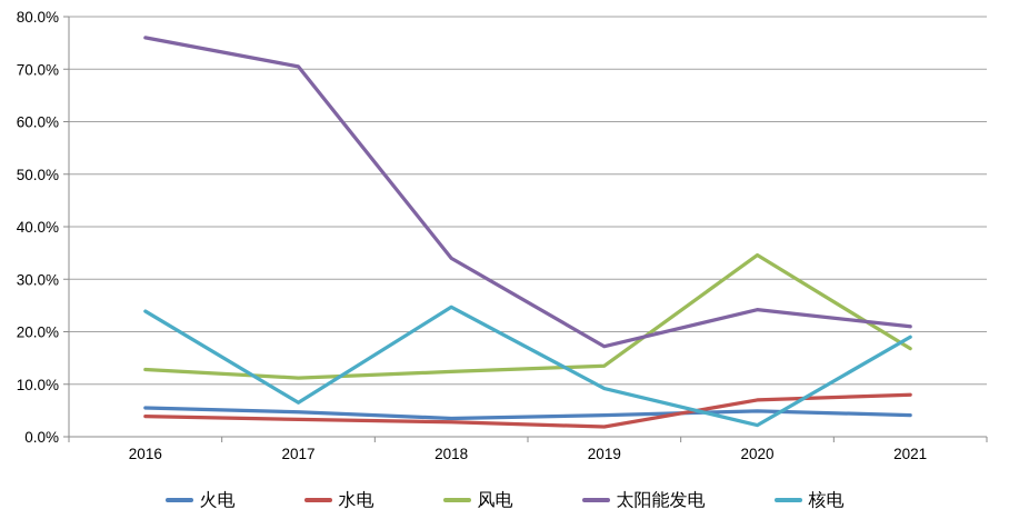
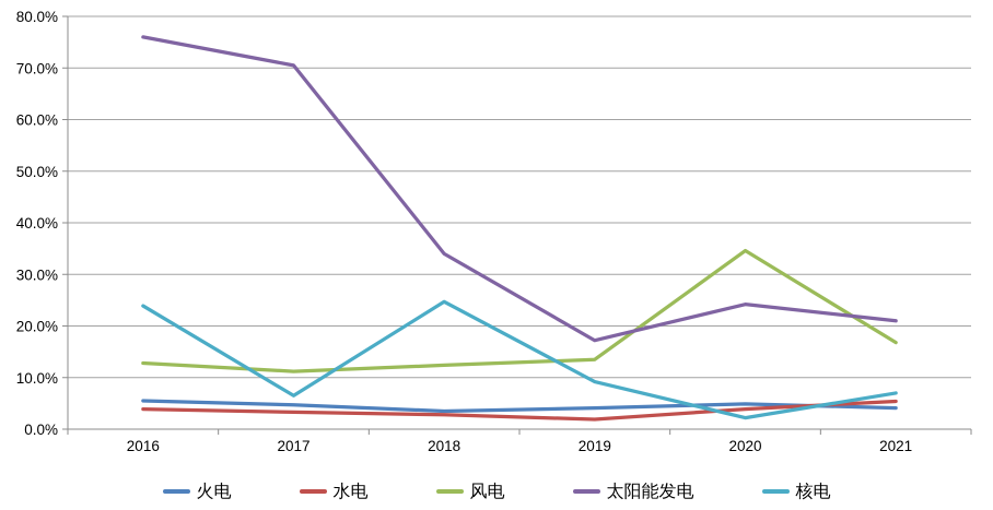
水电/2020: 7% -> 4%
水电/2021: 8% -> 5%
核电/2021: 19% -> 7%
